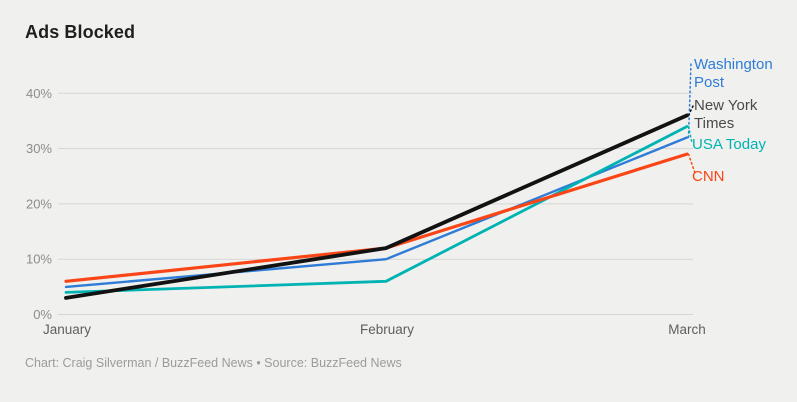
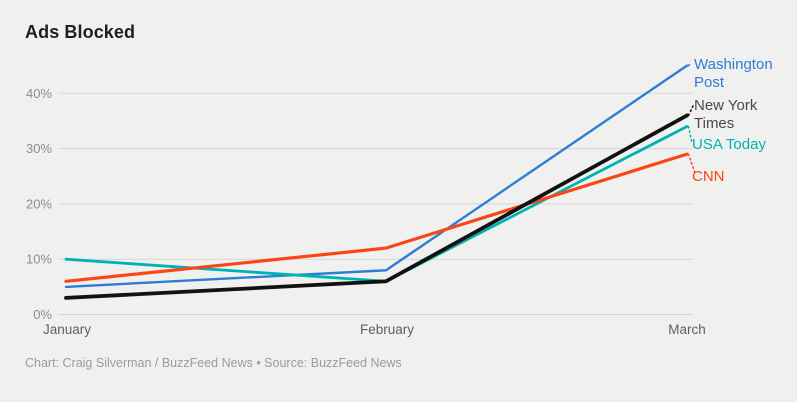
USA Today/January: 4% -> 10%
Washington Post/February: 10% -> 8%
New York Times/February: 12% -> 6%
Washington Post/March: 32% -> 45%
